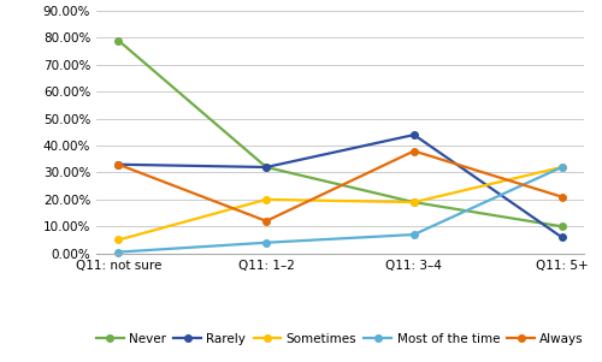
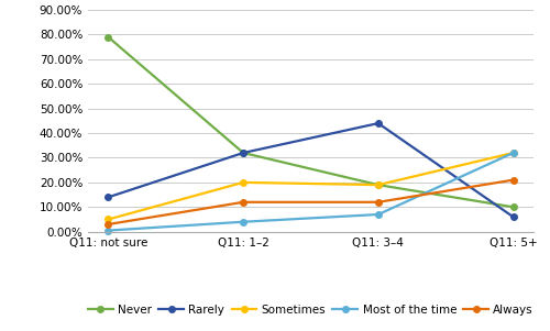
Rarely/Q11: not sure: 33% -> 14%
Always/Q11: not sure: 33% -> 3%
Always/Q11: 3–4: 38% -> 12%
